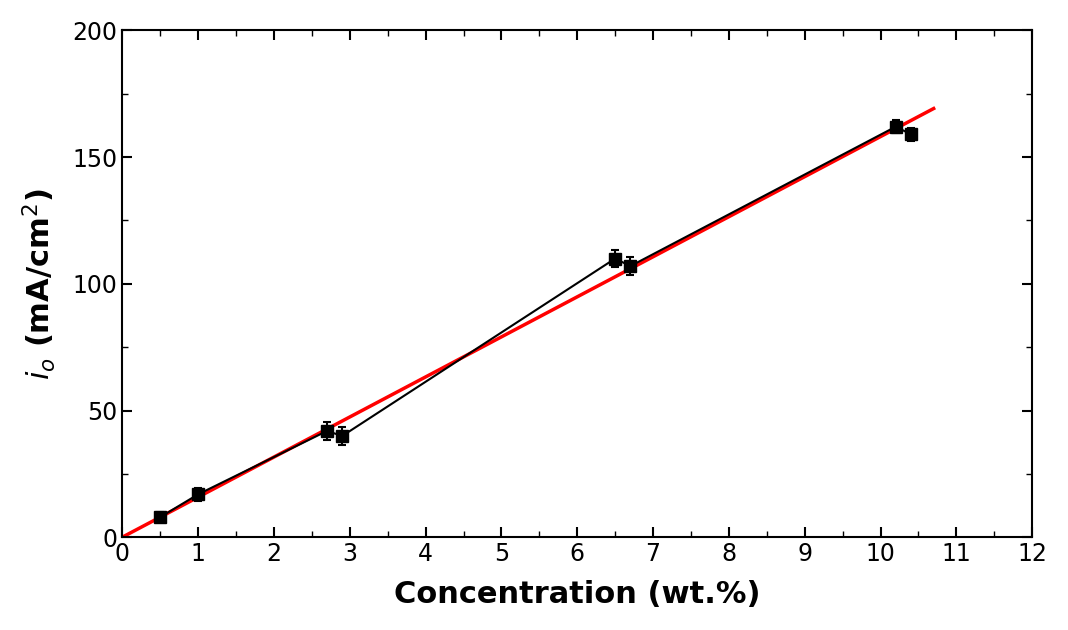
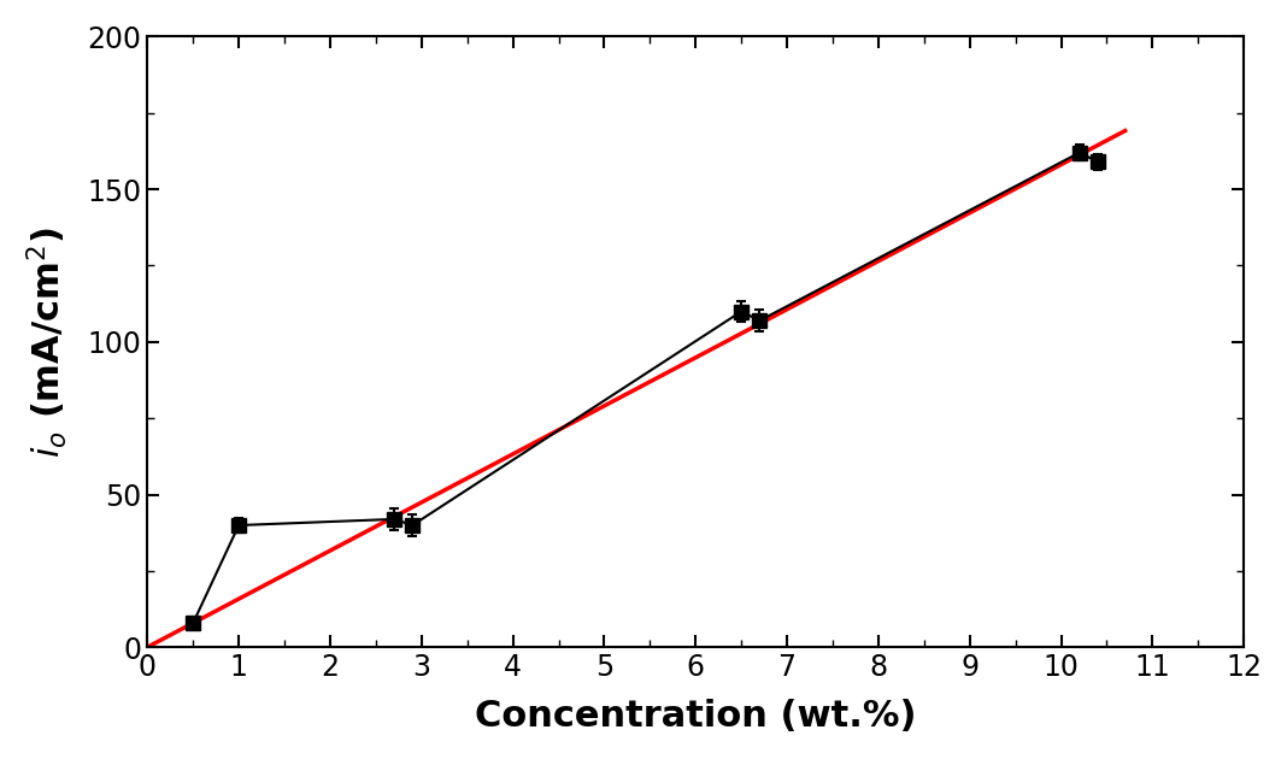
1: 17 -> 40
